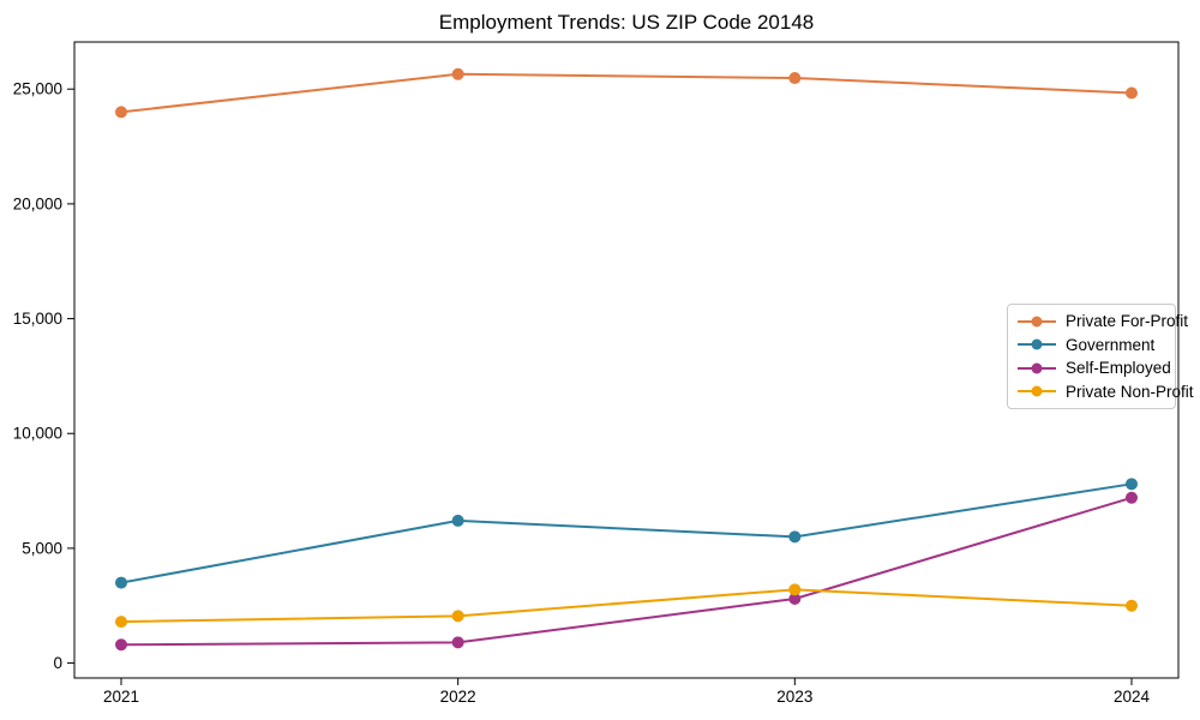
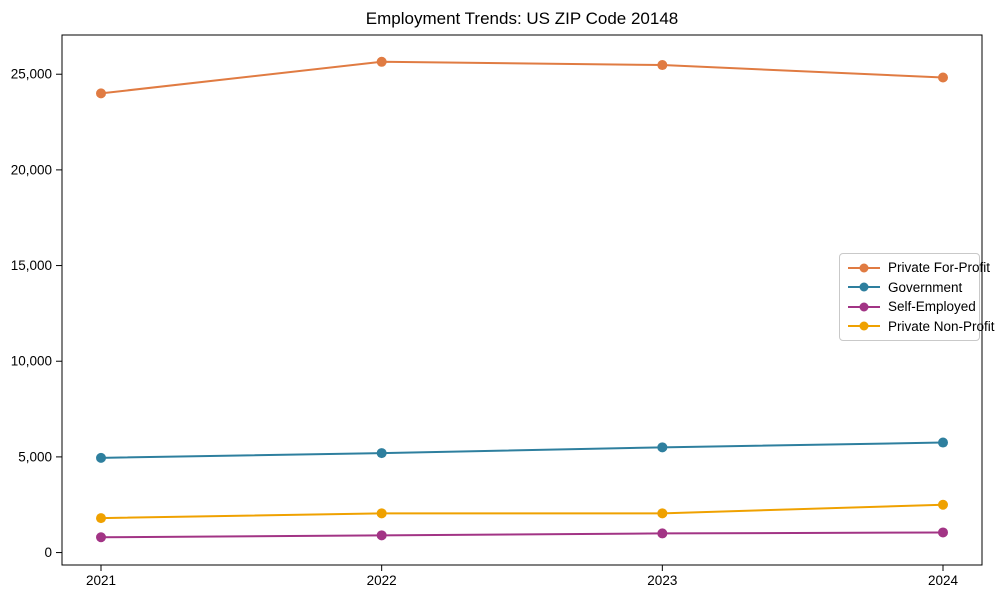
Government/2021: 3500 -> 5000
Government/2022: 6200 -> 5200
Self-Employed/2023: 2800 -> 1000
Private Non-Profit/2023: 3200 -> 2000
Government/2024: 7800 -> 5800
Self-Employed/2024: 7200 -> 1000
